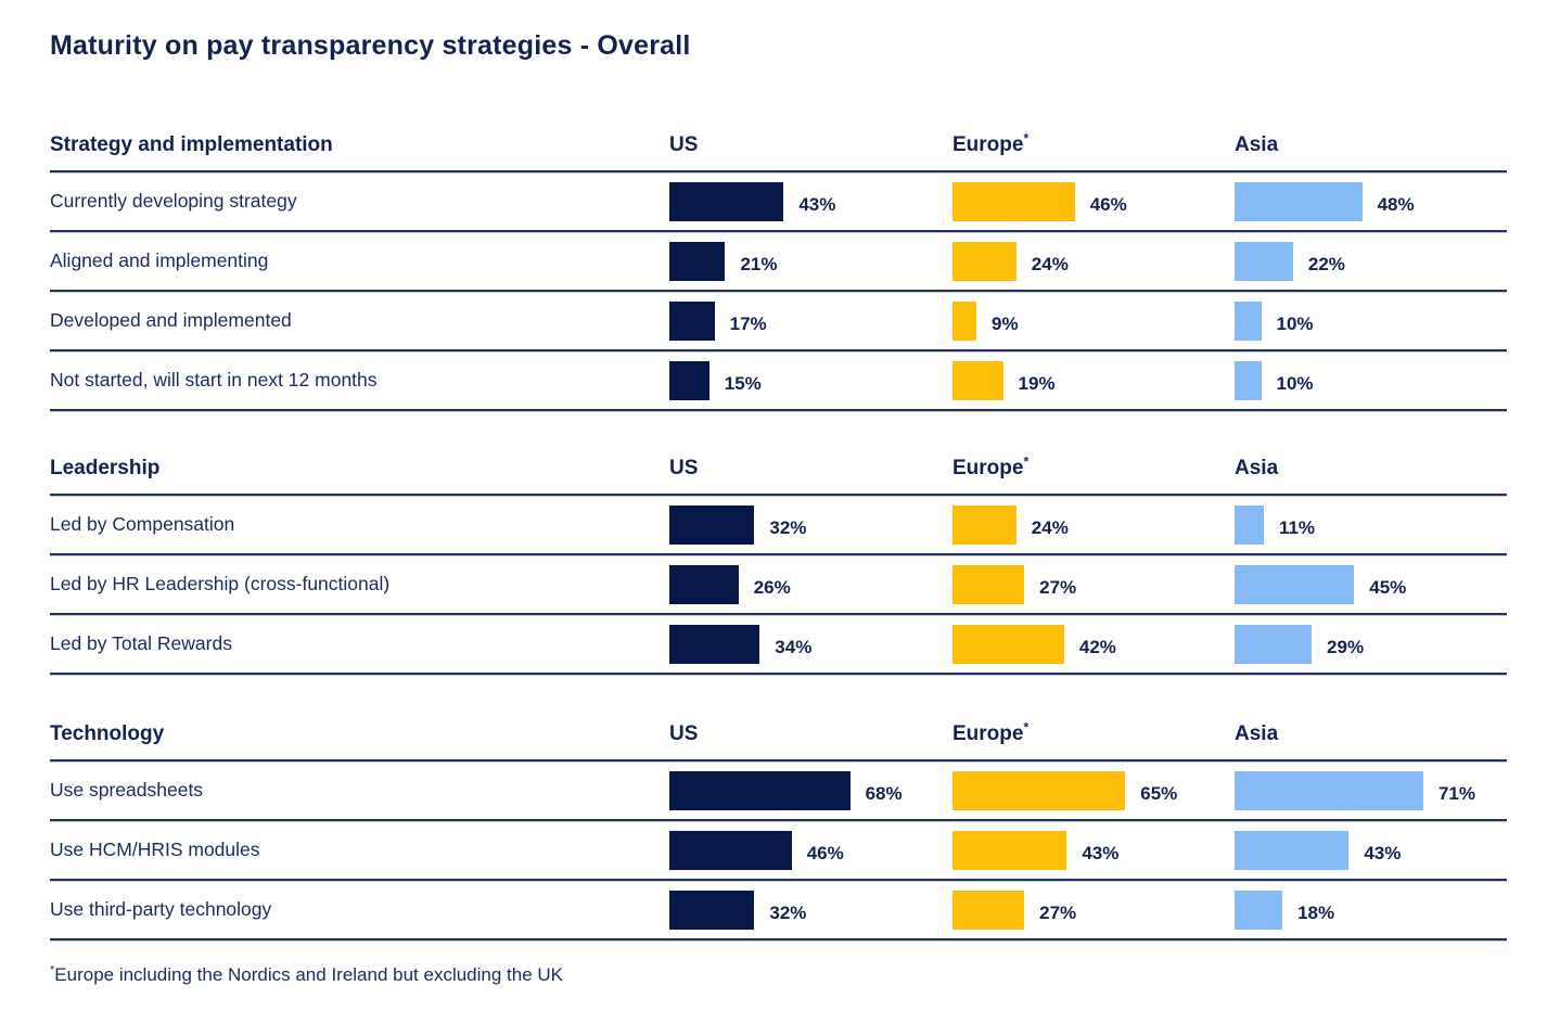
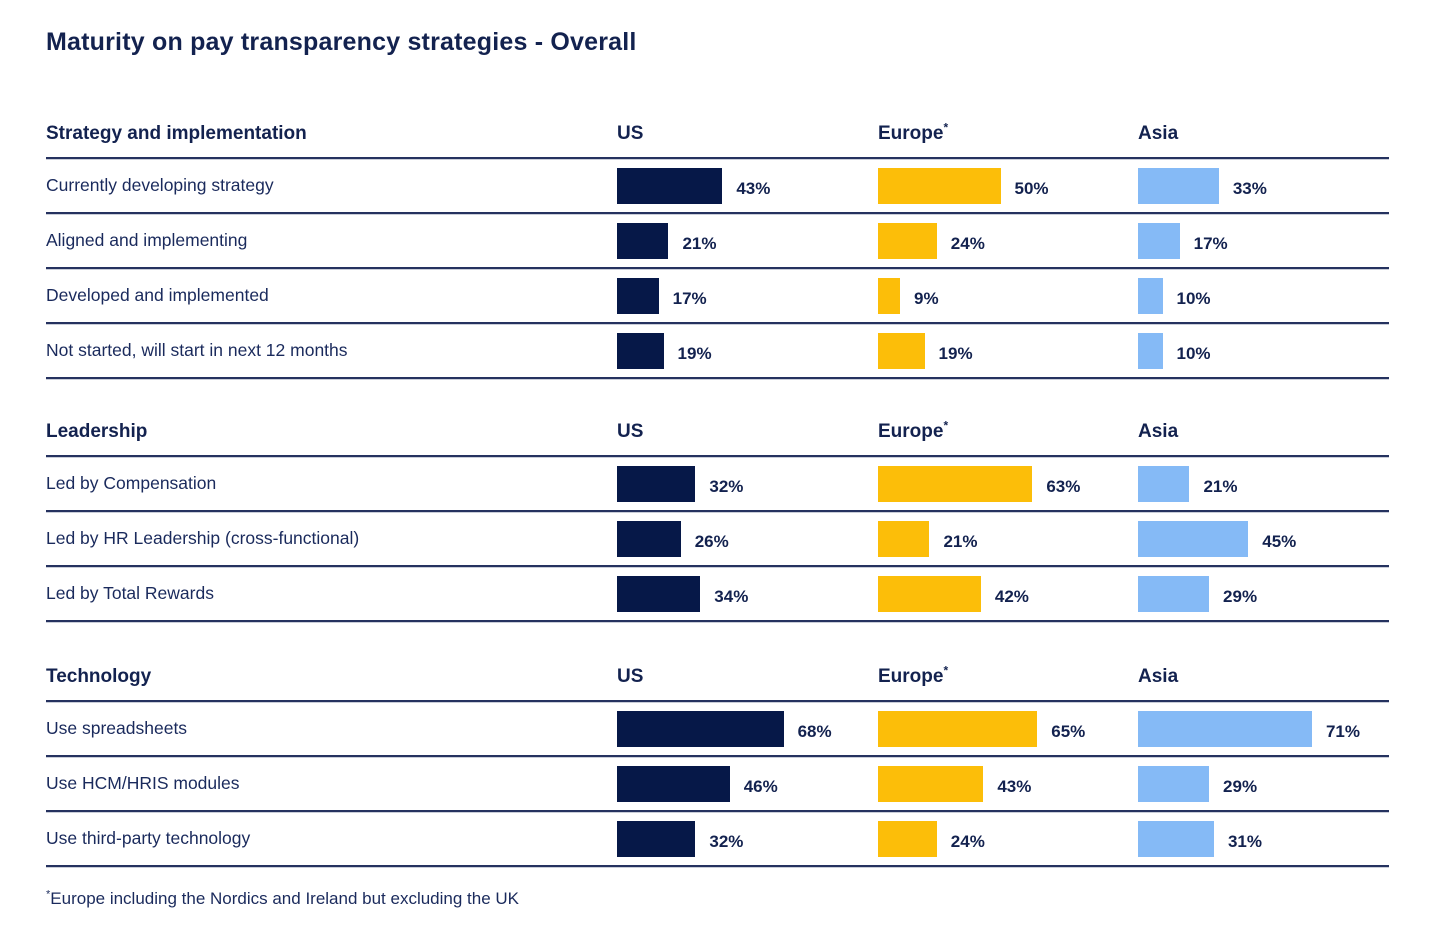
Strategy and implementation/Europe*/Currently developing strategy: 46% -> 50%
Strategy and implementation/Asia/Currently developing strategy: 48% -> 33%
Strategy and implementation/Asia/Aligned and implementing: 22% -> 17%
Strategy and implementation/US/Not started, will start in next 12 months: 15% -> 19%
Leadership/Europe*/Led by Compensation: 24% -> 63%
Leadership/Asia/Led by Compensation: 11% -> 21%
Leadership/Europe*/Led by HR Leadership (cross-functional): 27% -> 21%
Technology/Asia/Use HCM/HRIS modules: 43% -> 29%
Technology/Europe*/Use third-party technology: 27% -> 24%
Technology/Asia/Use third-party technology: 18% -> 31%
